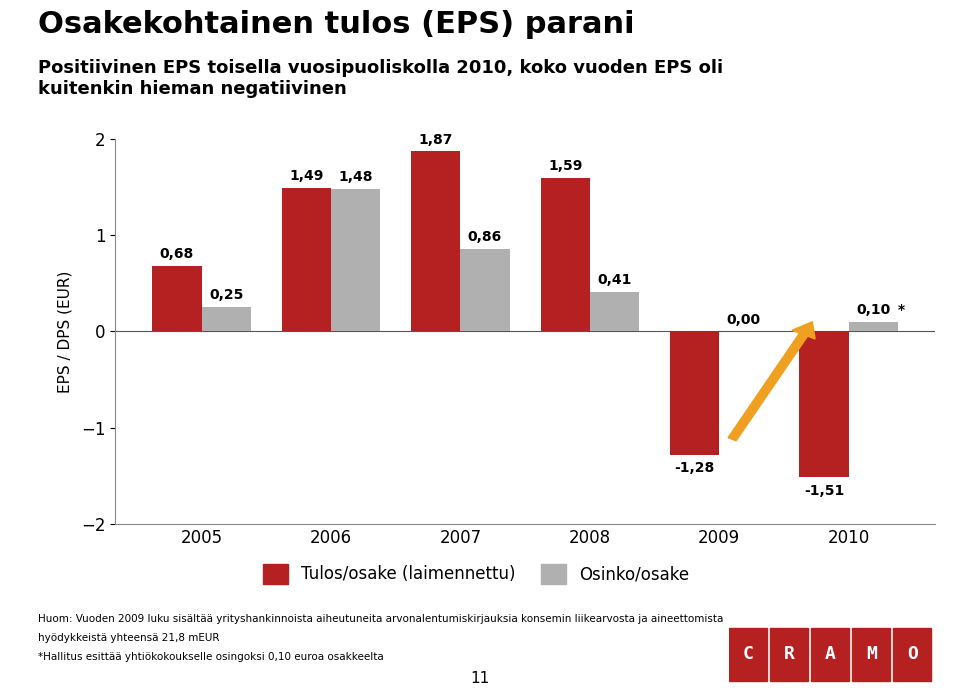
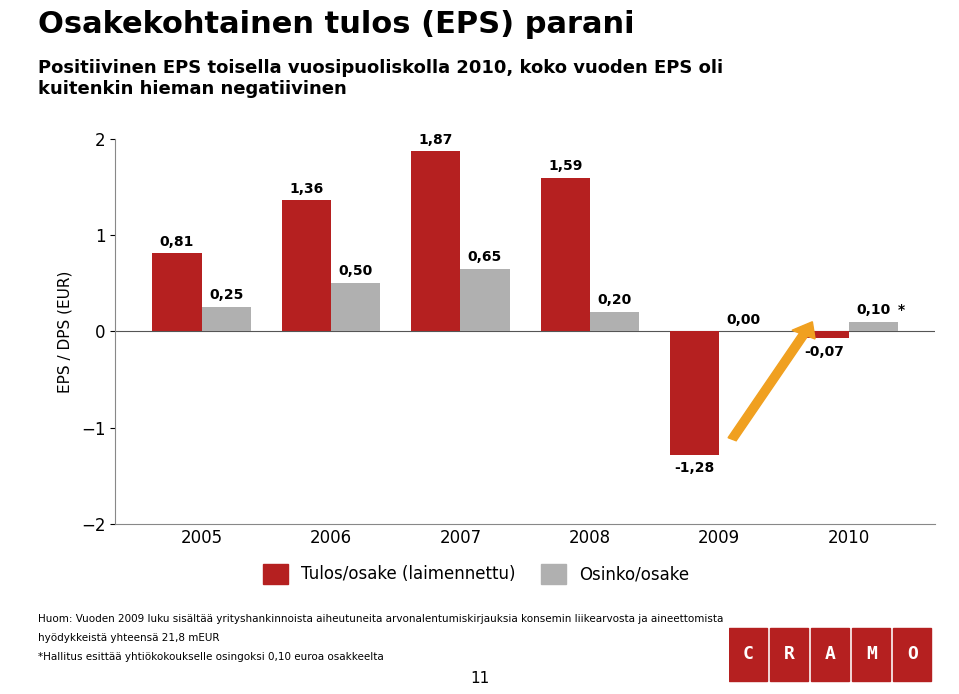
Tulos/osake (laimennettu)/2005: 0,68 -> 0,81
Tulos/osake (laimennettu)/2006: 1,49 -> 1,36
Osinko/osake/2006: 1,48 -> 0,50
Osinko/osake/2007: 0,86 -> 0,65
Osinko/osake/2008: 0,41 -> 0,20
Tulos/osake (laimennettu)/2010: -1,51 -> -0,07
